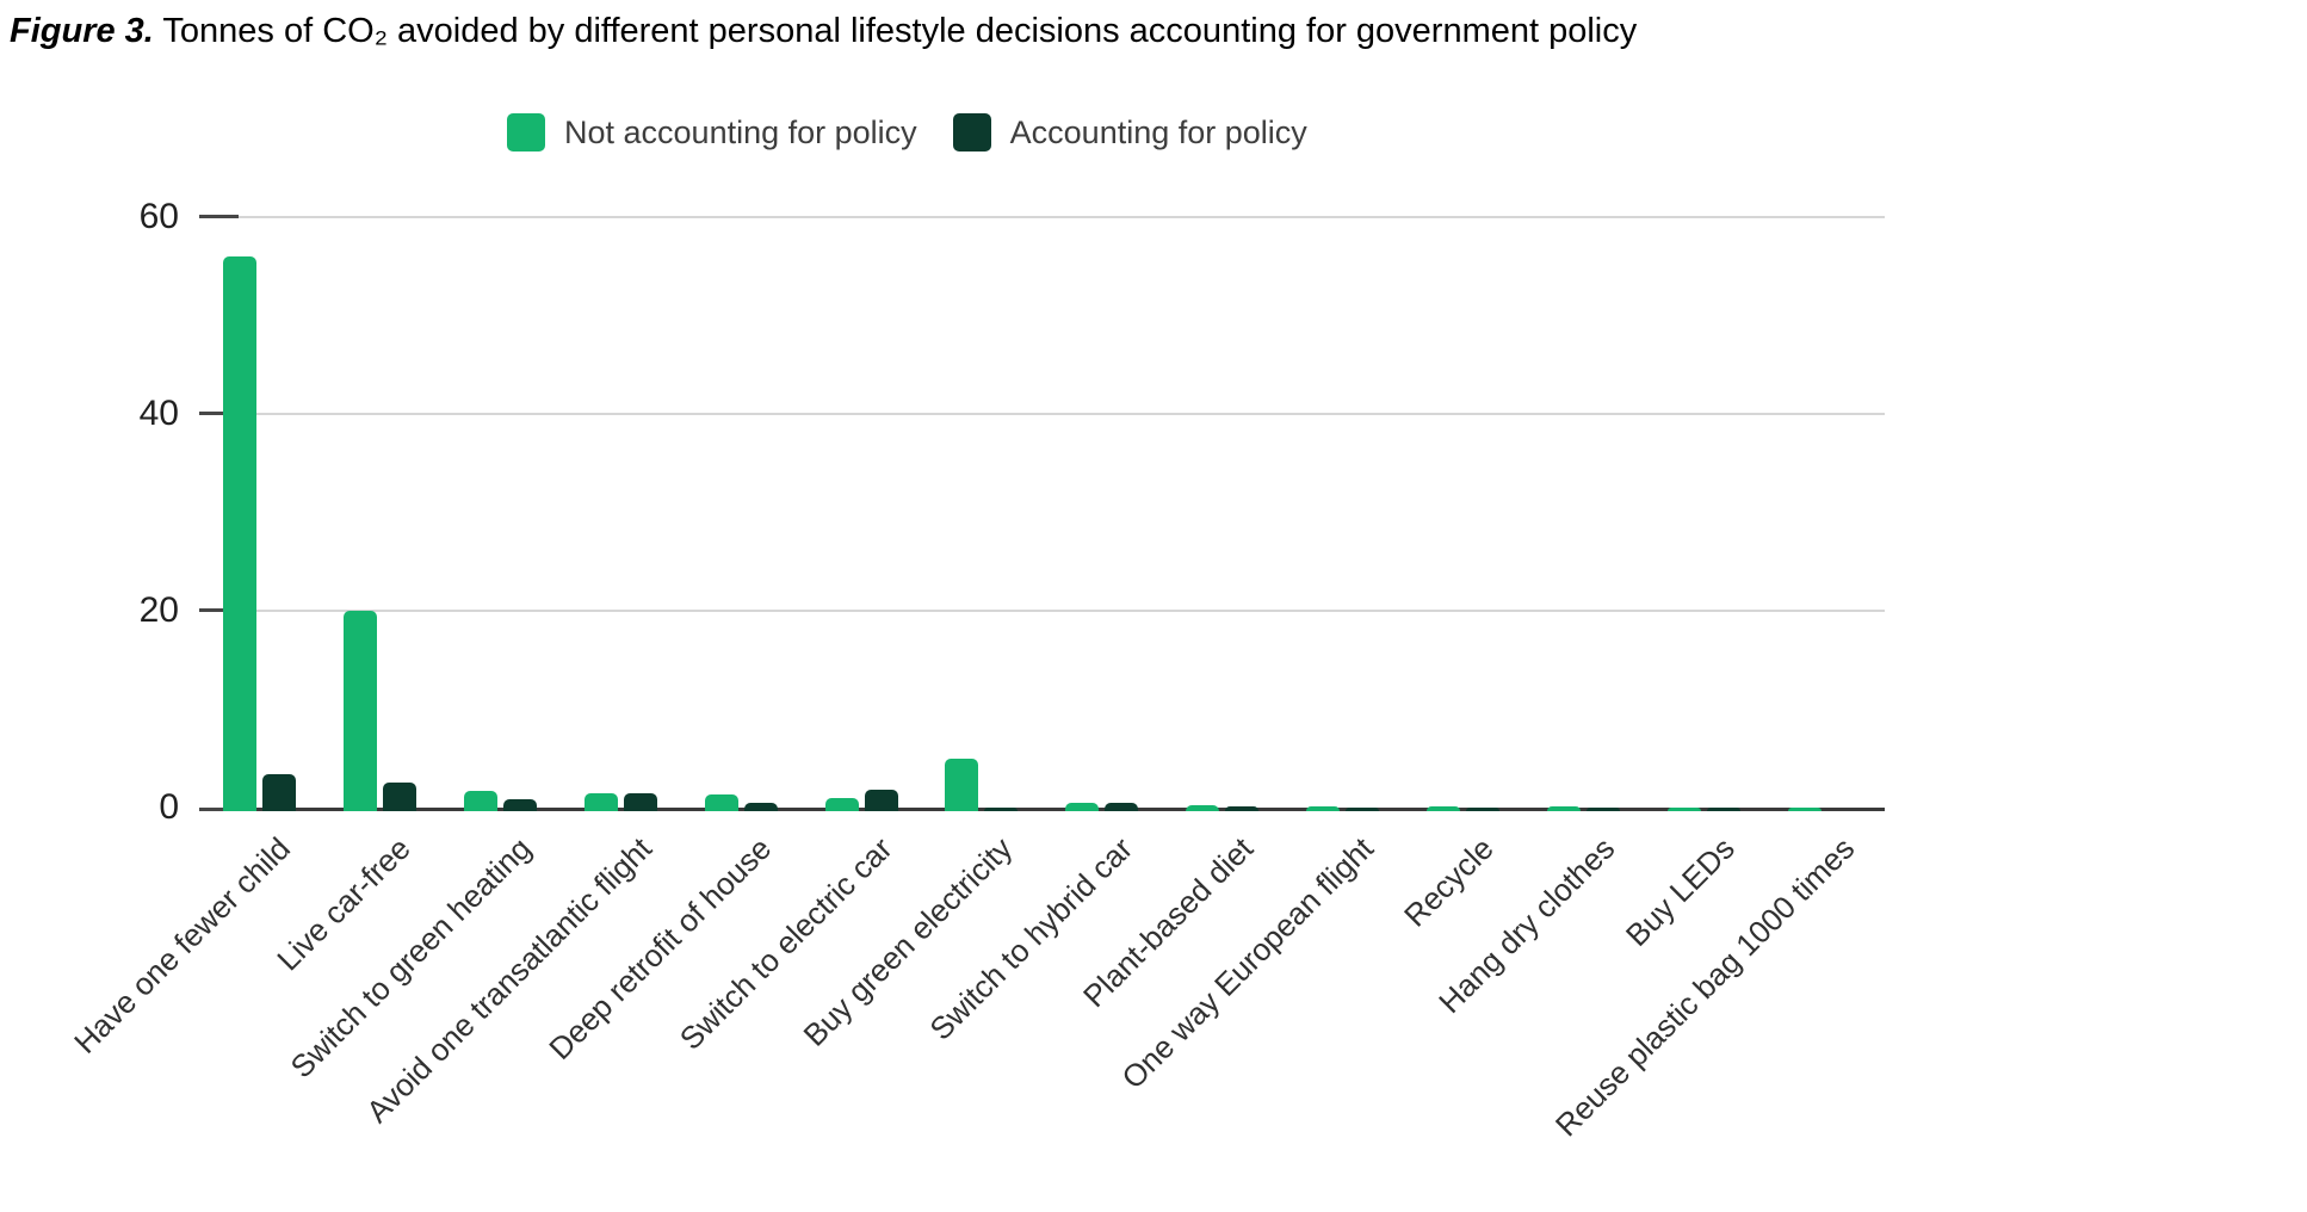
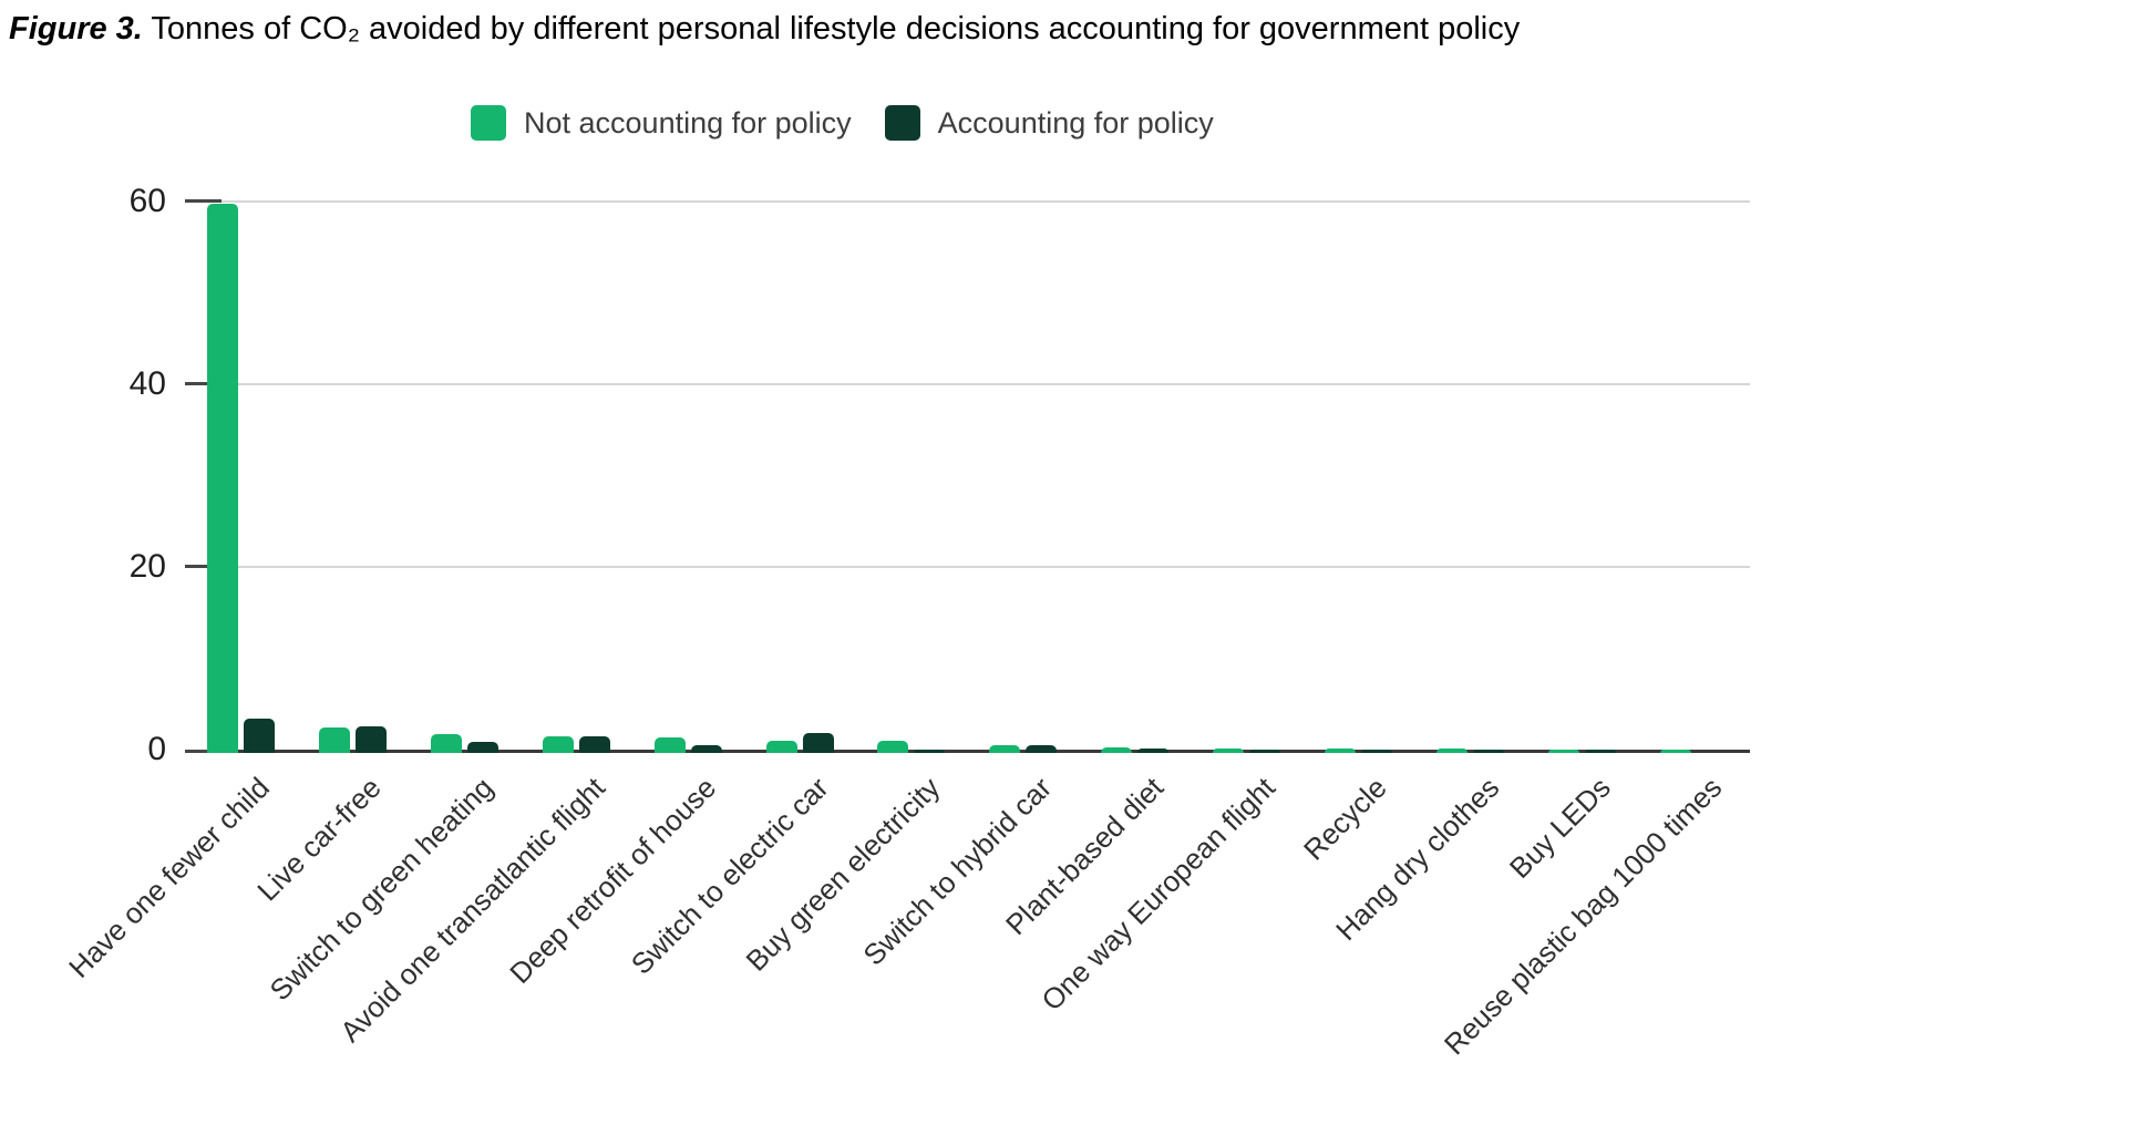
Not accounting for policy/Have one fewer child: 56 -> 60
Not accounting for policy/Live car-free: 20 -> 2
Not accounting for policy/Buy green electricity: 5 -> 1
